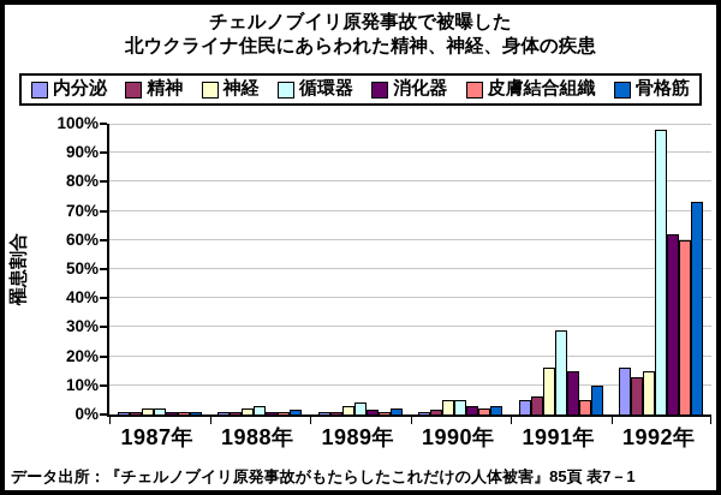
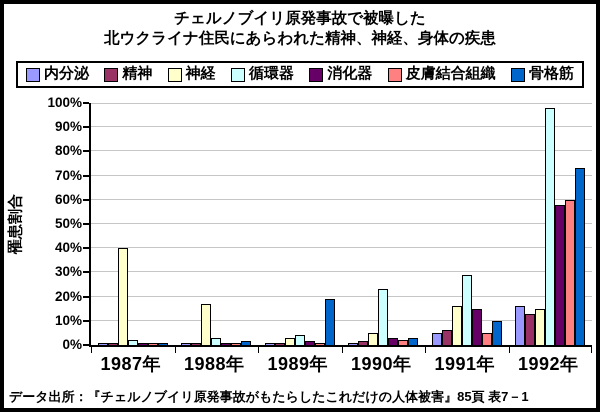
神経/1987年: 2% -> 40%
神経/1988年: 2% -> 17%
骨格筋/1989年: 2% -> 19%
循環器/1990年: 5% -> 23%
消化器/1992年: 62% -> 58%
